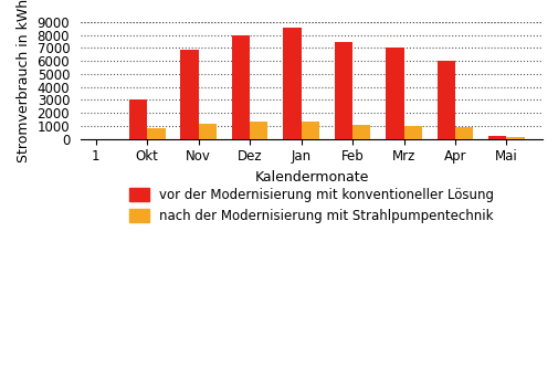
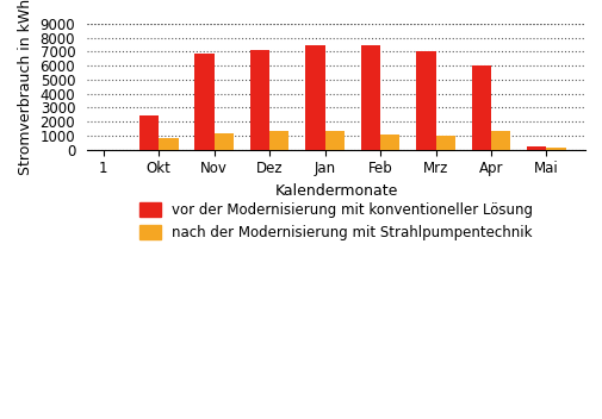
vor der Modernisierung mit konventioneller Lösung/Okt: 3000 -> 2400
vor der Modernisierung mit konventioneller Lösung/Dez: 8000 -> 7100
vor der Modernisierung mit konventioneller Lösung/Jan: 8600 -> 7500
nach der Modernisierung mit Strahlpumpentechnik/Apr: 900 -> 1300
